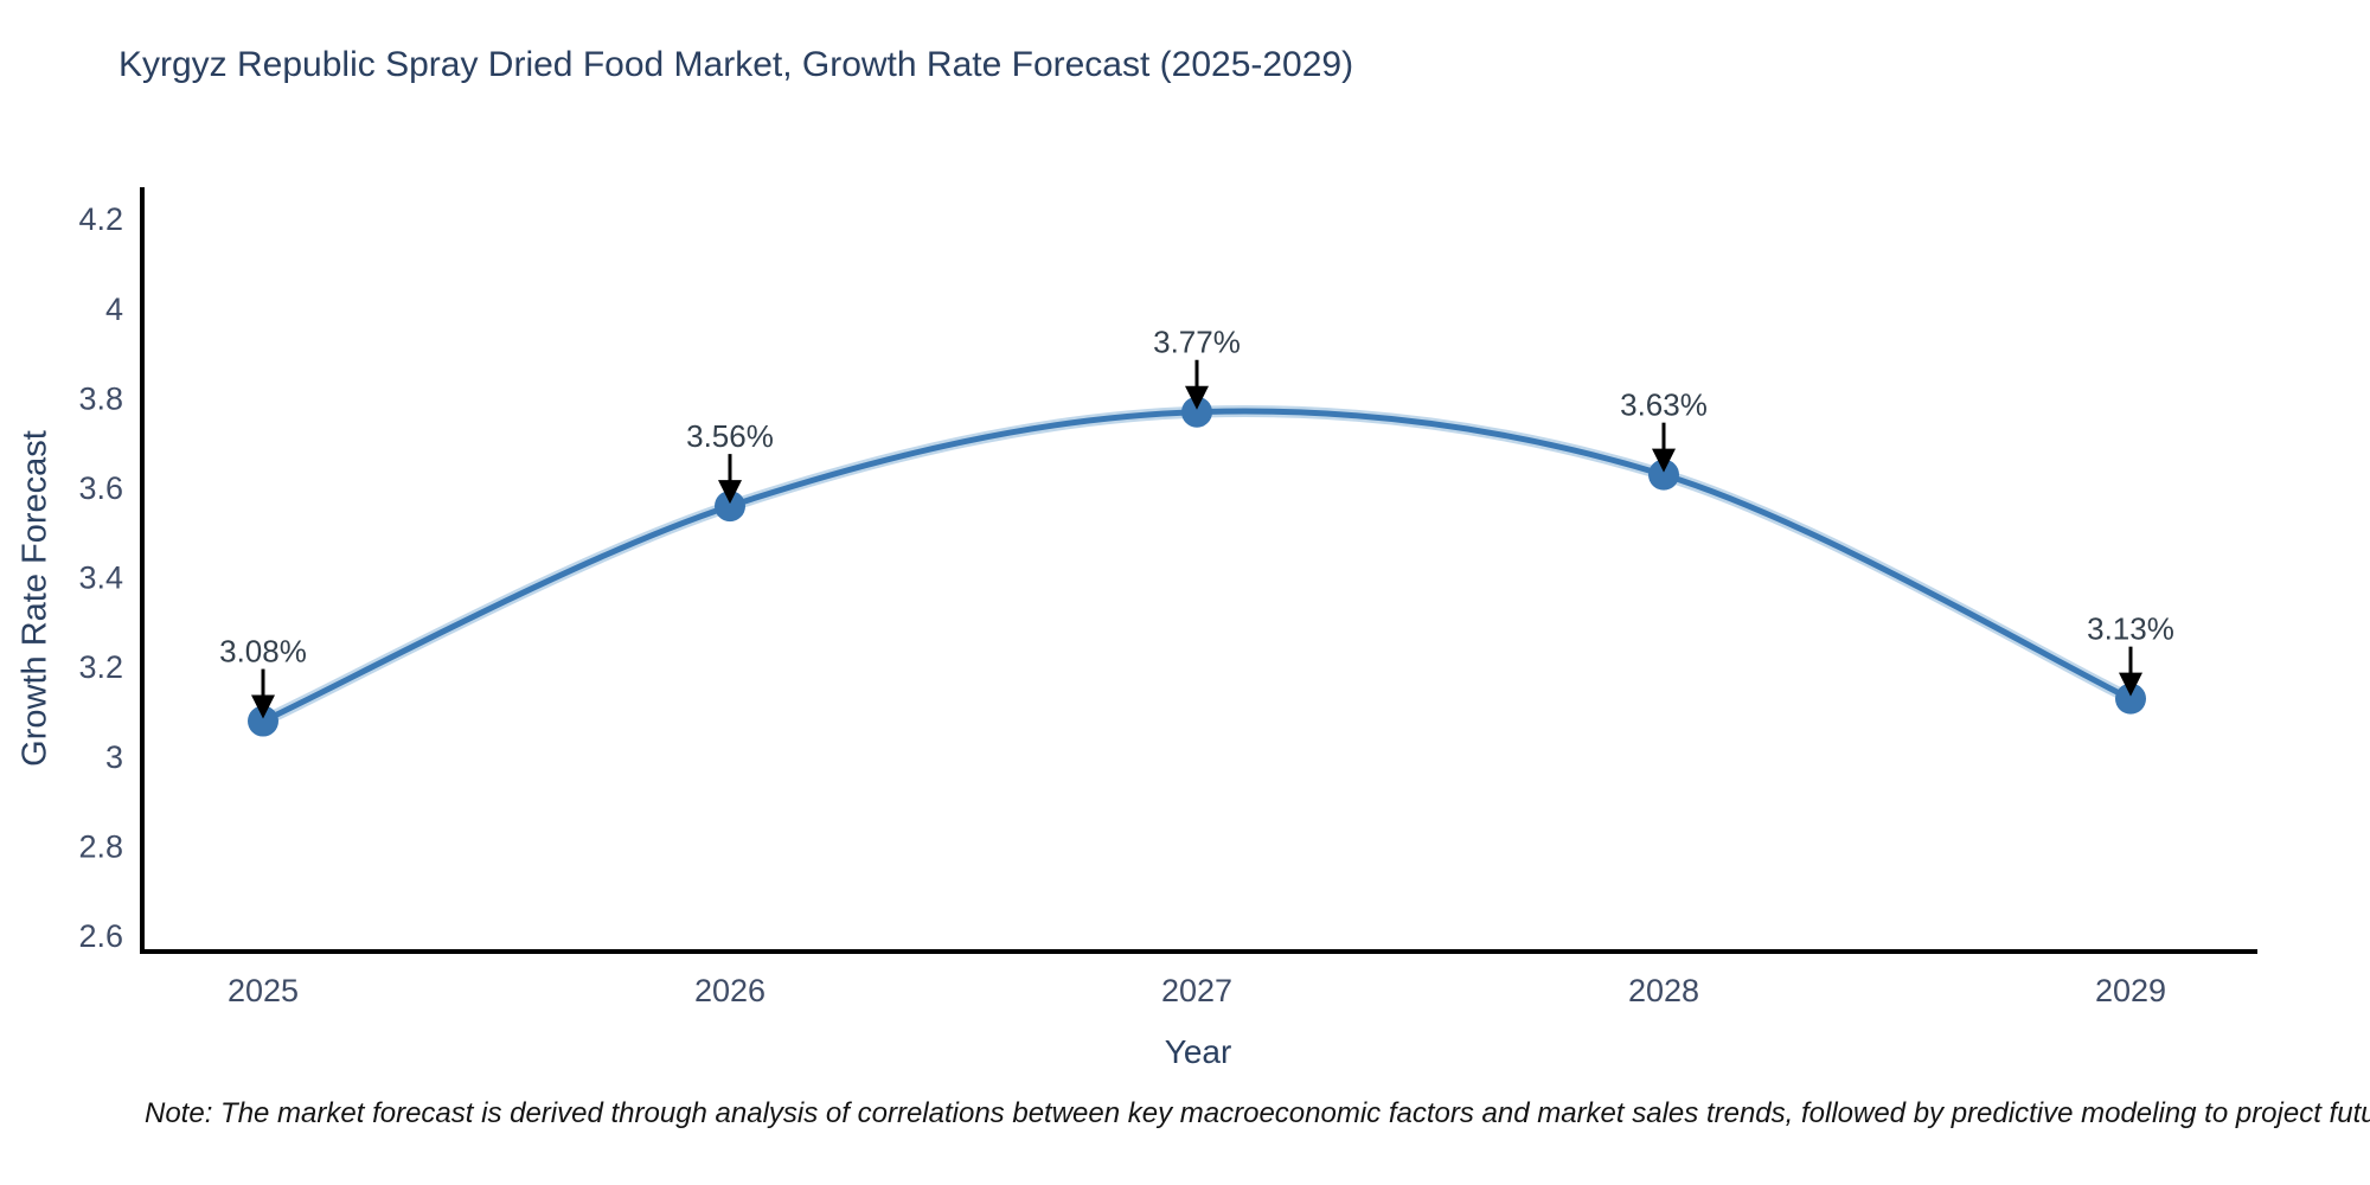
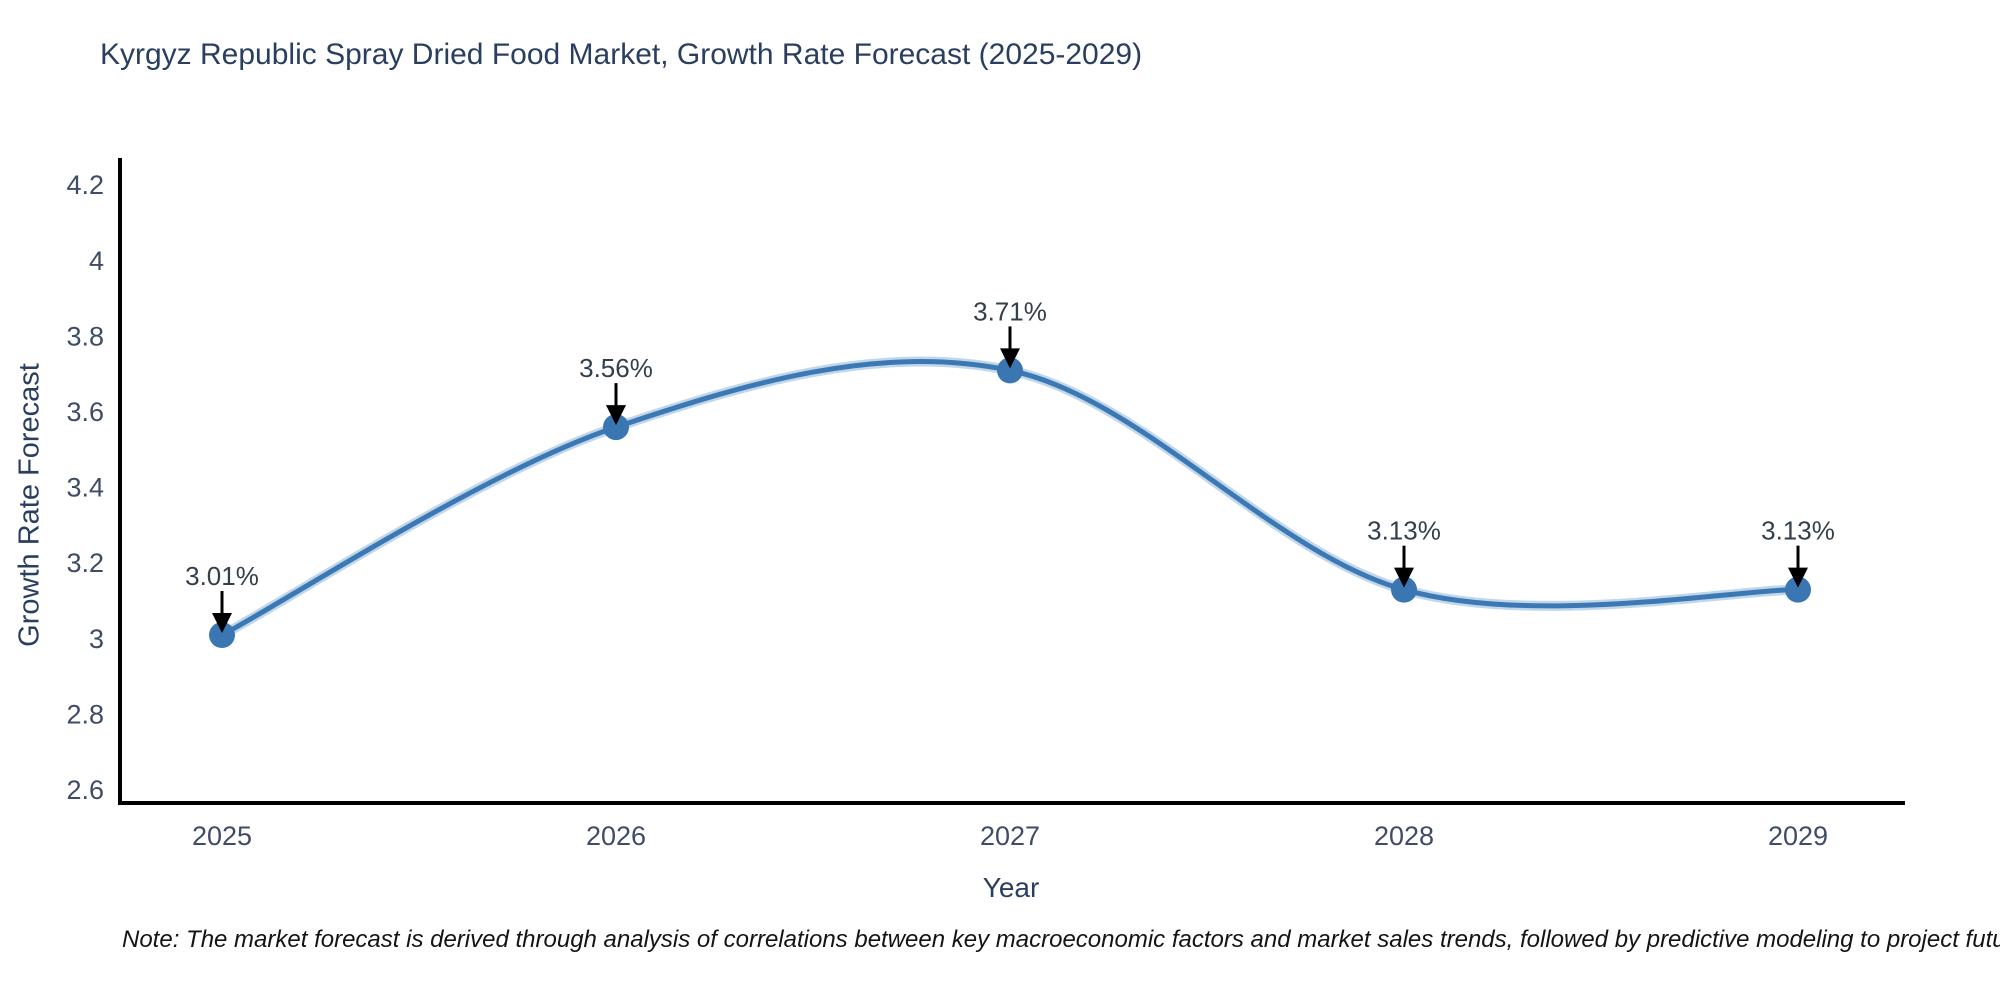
2025: 3.08% -> 3.01%
2027: 3.77% -> 3.71%
2028: 3.63% -> 3.13%
